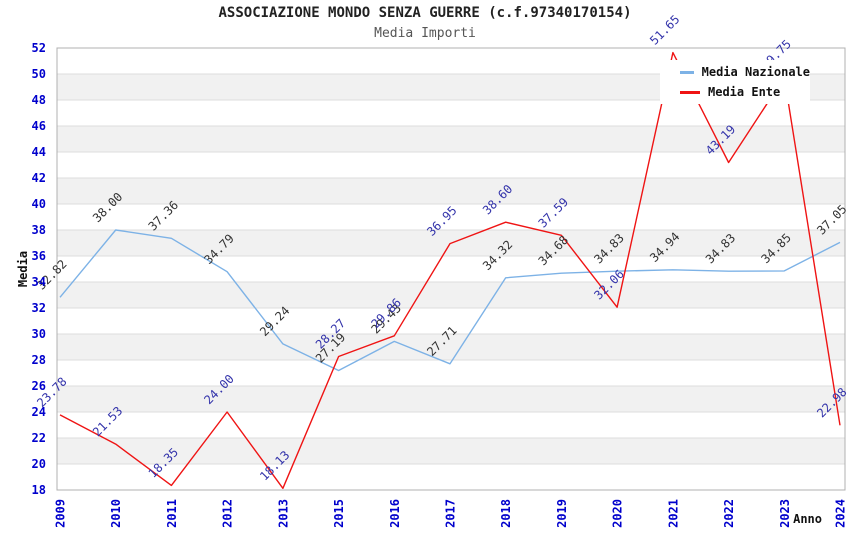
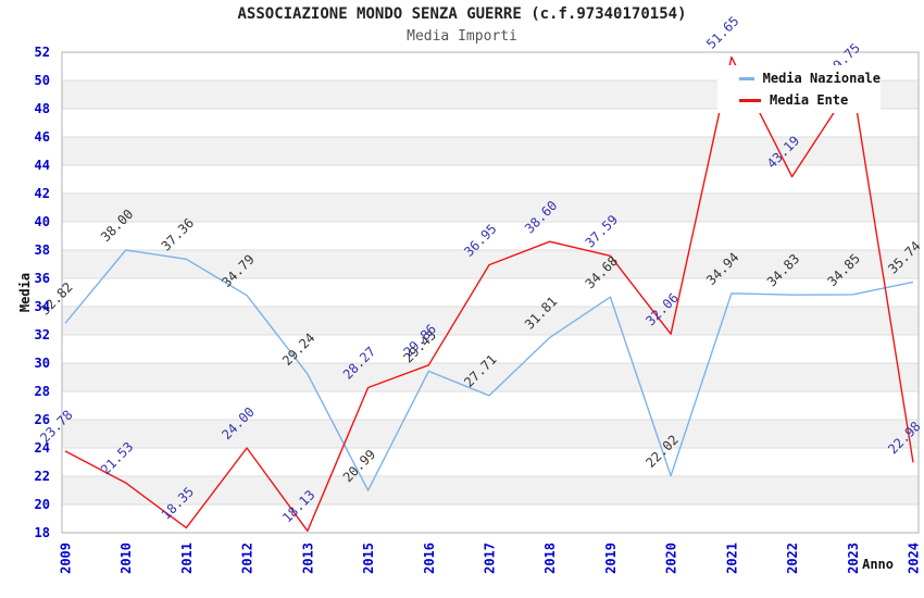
Media Nazionale/2015: 27.19 -> 20.99
Media Nazionale/2018: 34.32 -> 31.81
Media Nazionale/2020: 34.83 -> 22.02
Media Nazionale/2024: 37.05 -> 35.74
